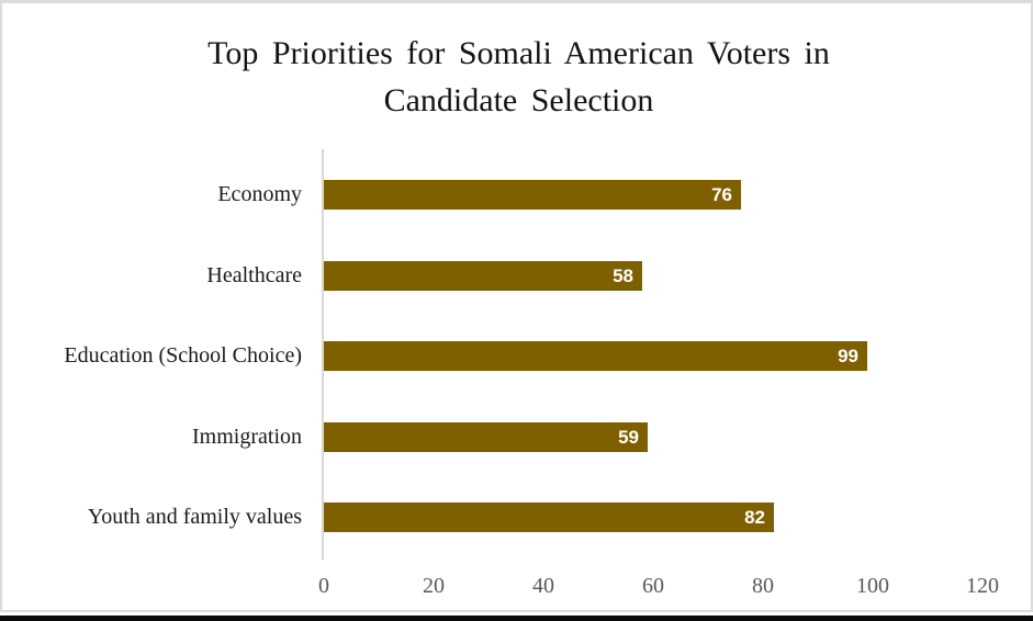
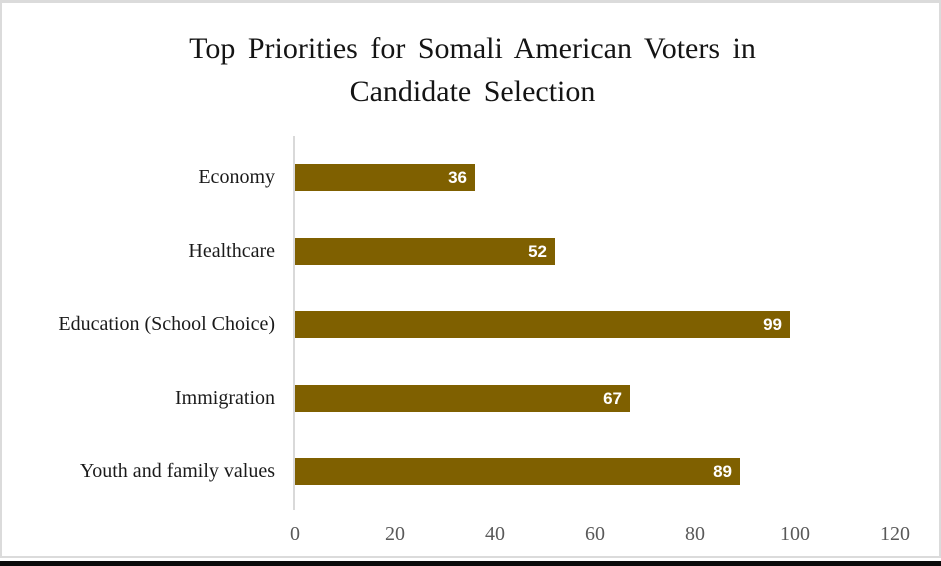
Economy: 76 -> 36
Healthcare: 58 -> 52
Immigration: 59 -> 67
Youth and family values: 82 -> 89
